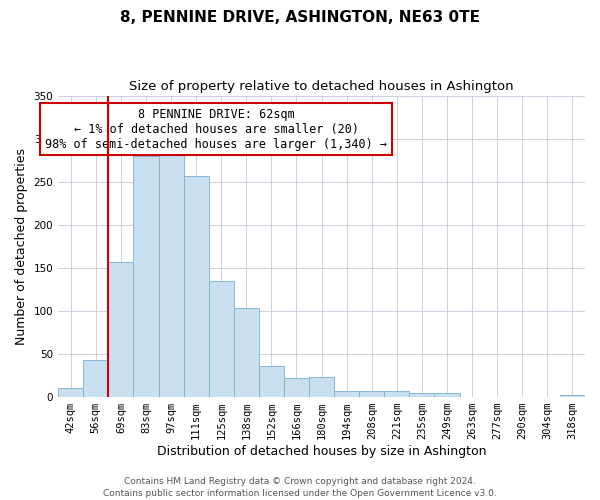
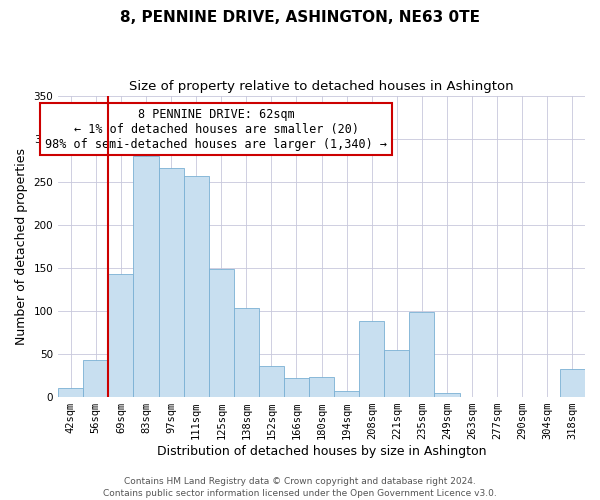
69sqm: 157 -> 142
97sqm: 282 -> 266
125sqm: 134 -> 148
208sqm: 7 -> 88
221sqm: 7 -> 54
235sqm: 4 -> 98
318sqm: 2 -> 32
